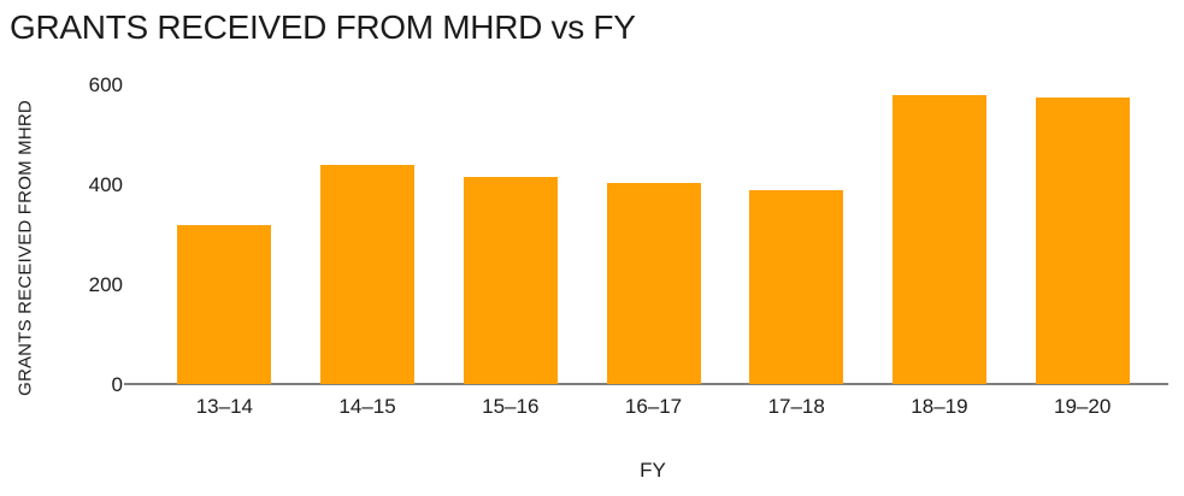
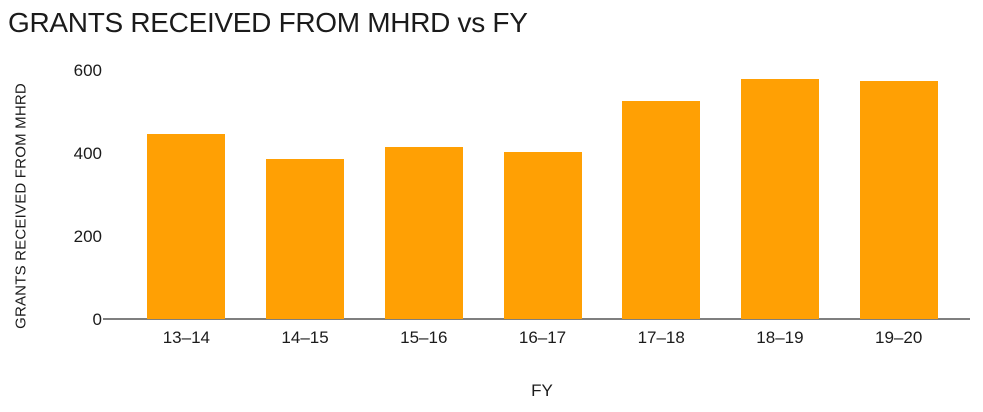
13–14: 320 -> 450
14–15: 440 -> 390
17–18: 390 -> 530
